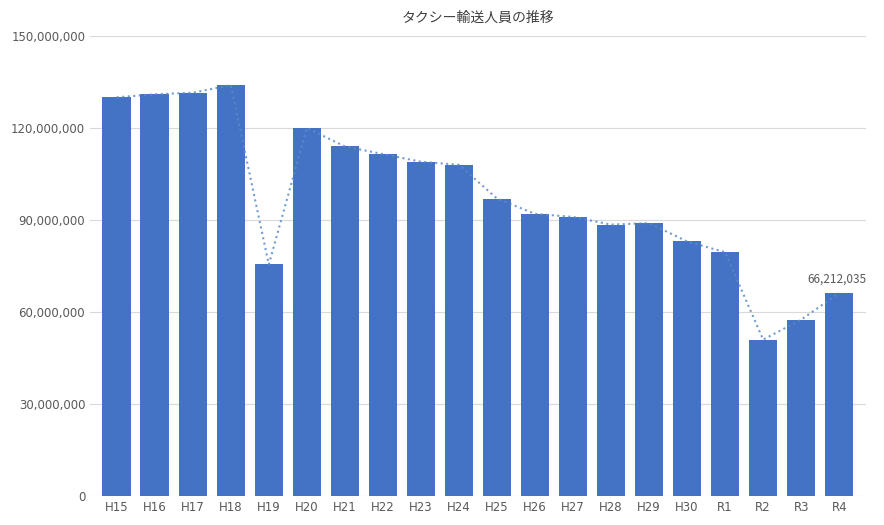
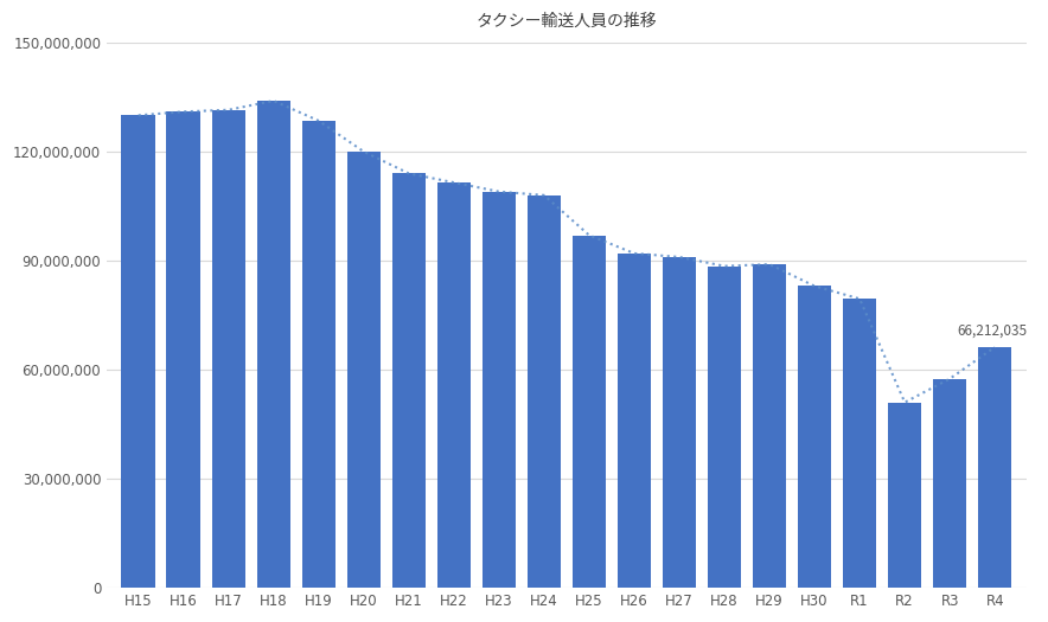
H19: 75,500,000 -> 128,500,000
